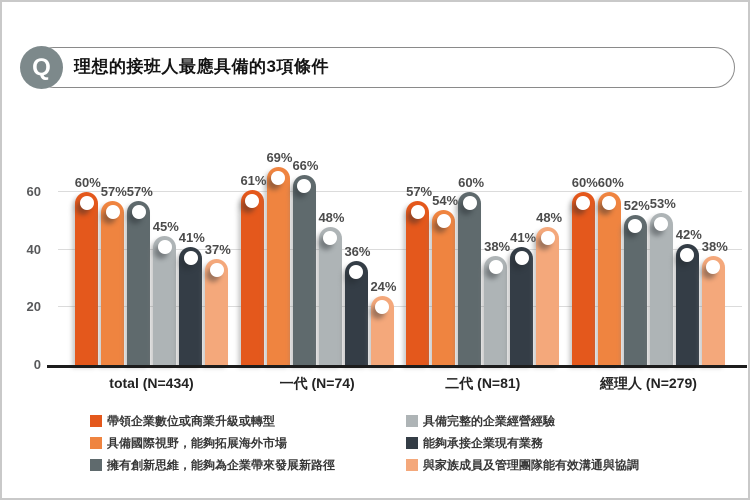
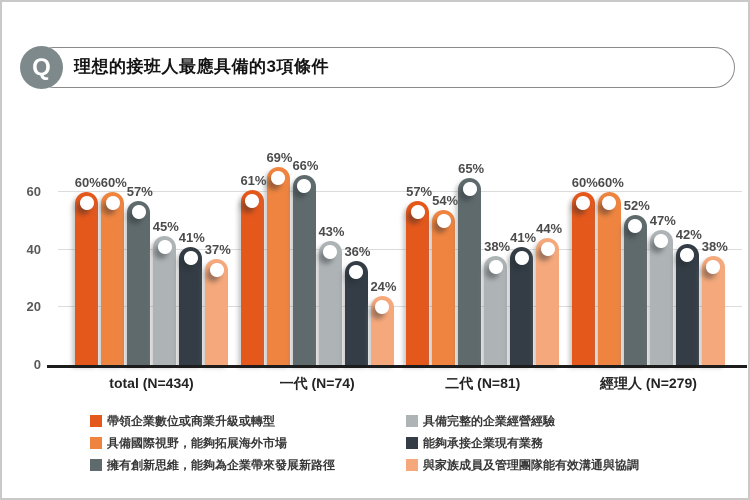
具備國際視野，能夠拓展海外市場/total (N=434): 57% -> 60%
具備完整的企業經營經驗/一代 (N=74): 48% -> 43%
擁有創新思維，能夠為企業帶來發展新路徑/二代 (N=81): 60% -> 65%
與家族成員及管理團隊能有效溝通與協調/二代 (N=81): 48% -> 44%
具備完整的企業經營經驗/經理人 (N=279): 53% -> 47%
